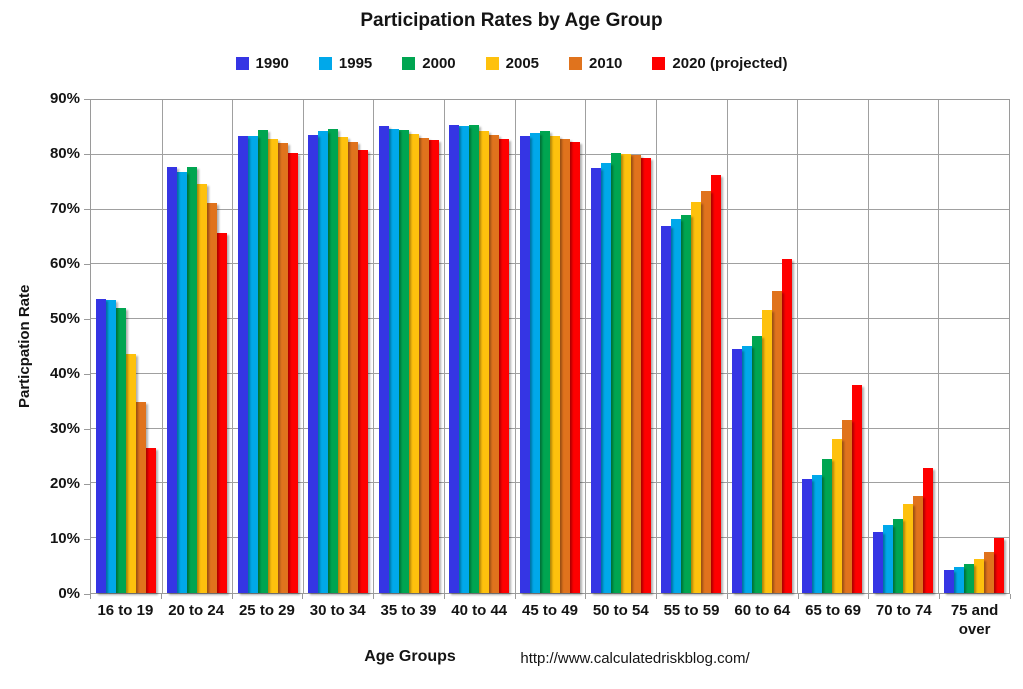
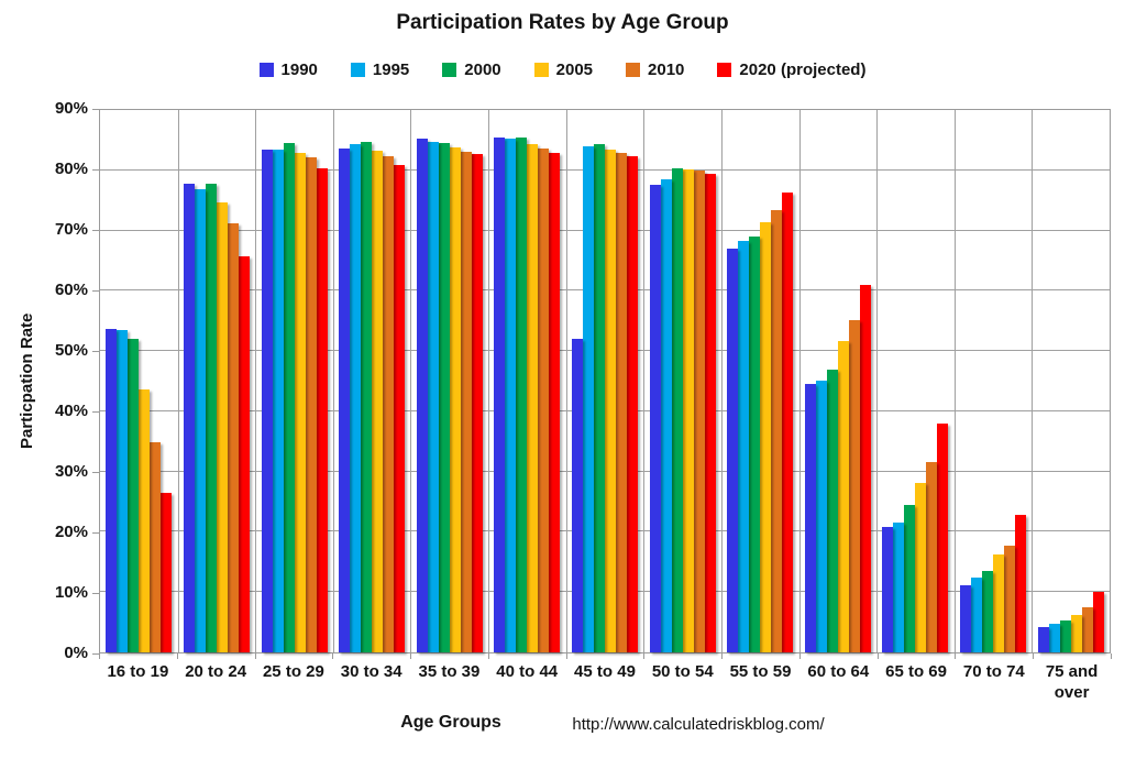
1990/45 to 49: 84% -> 52%
